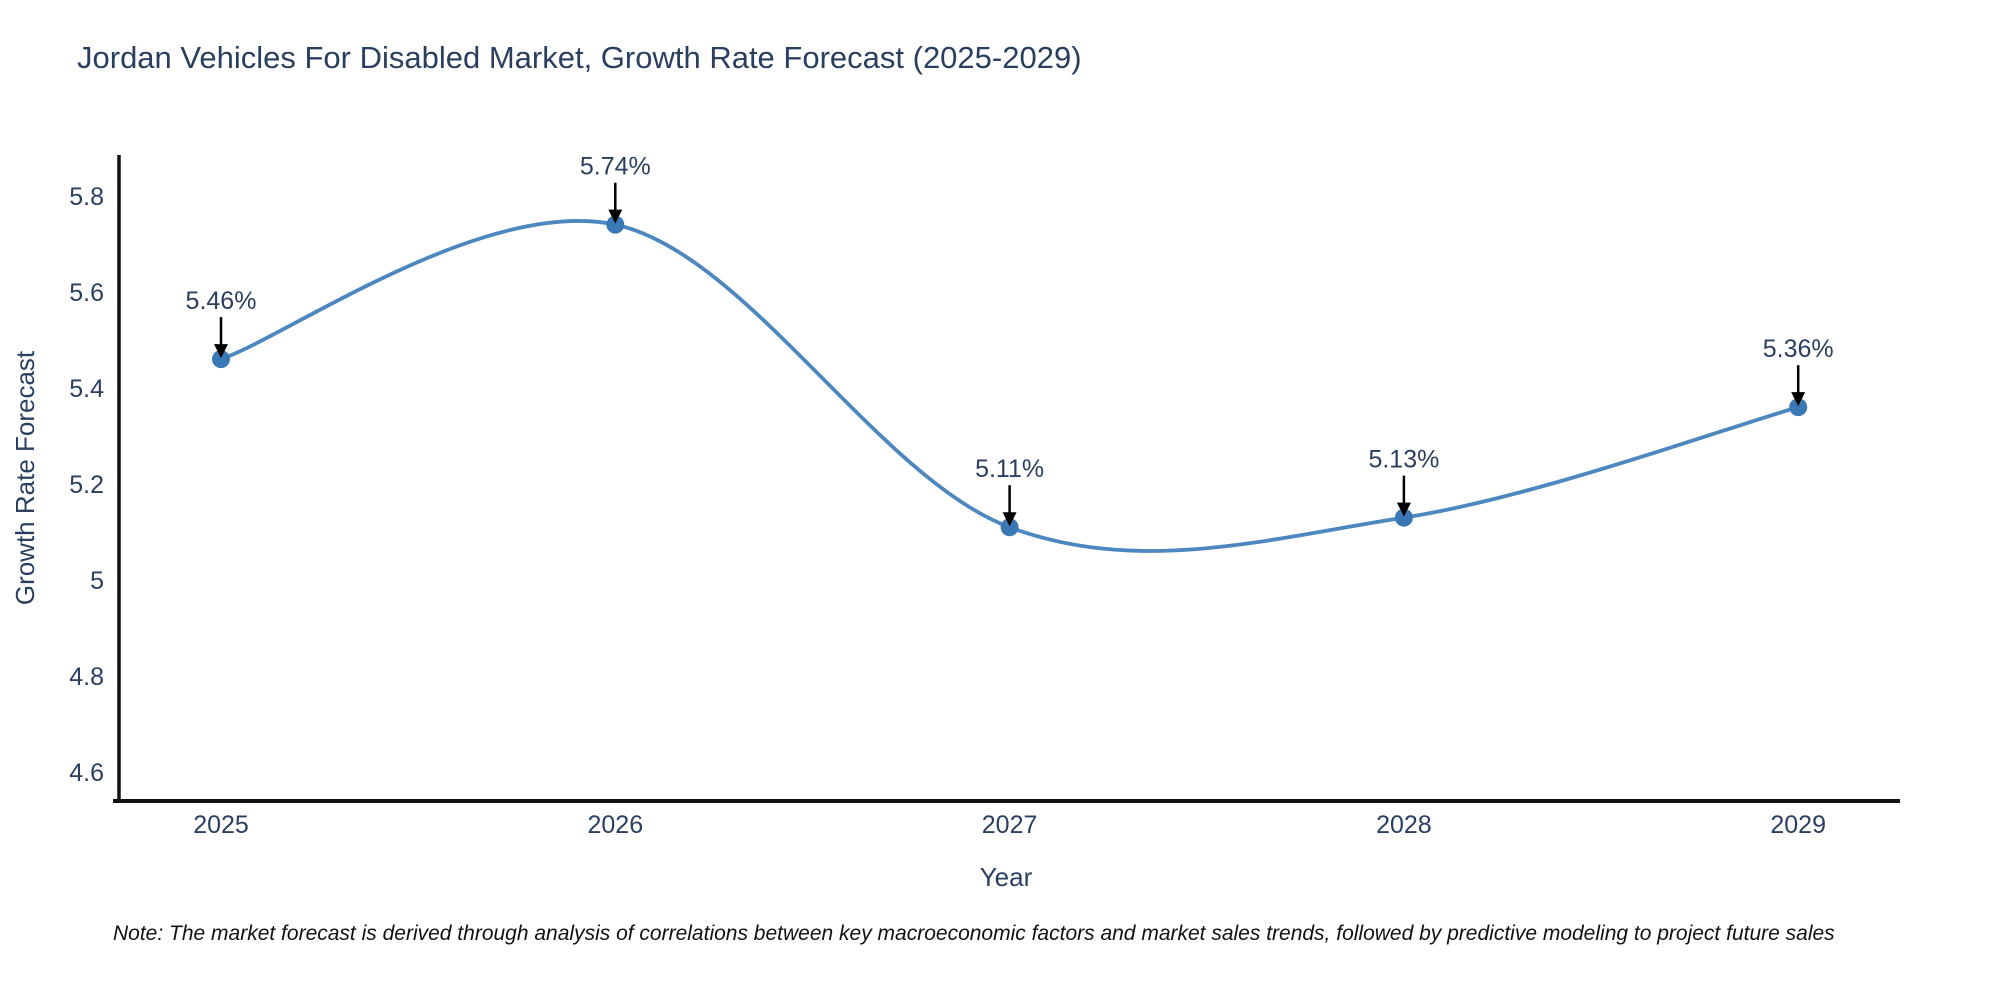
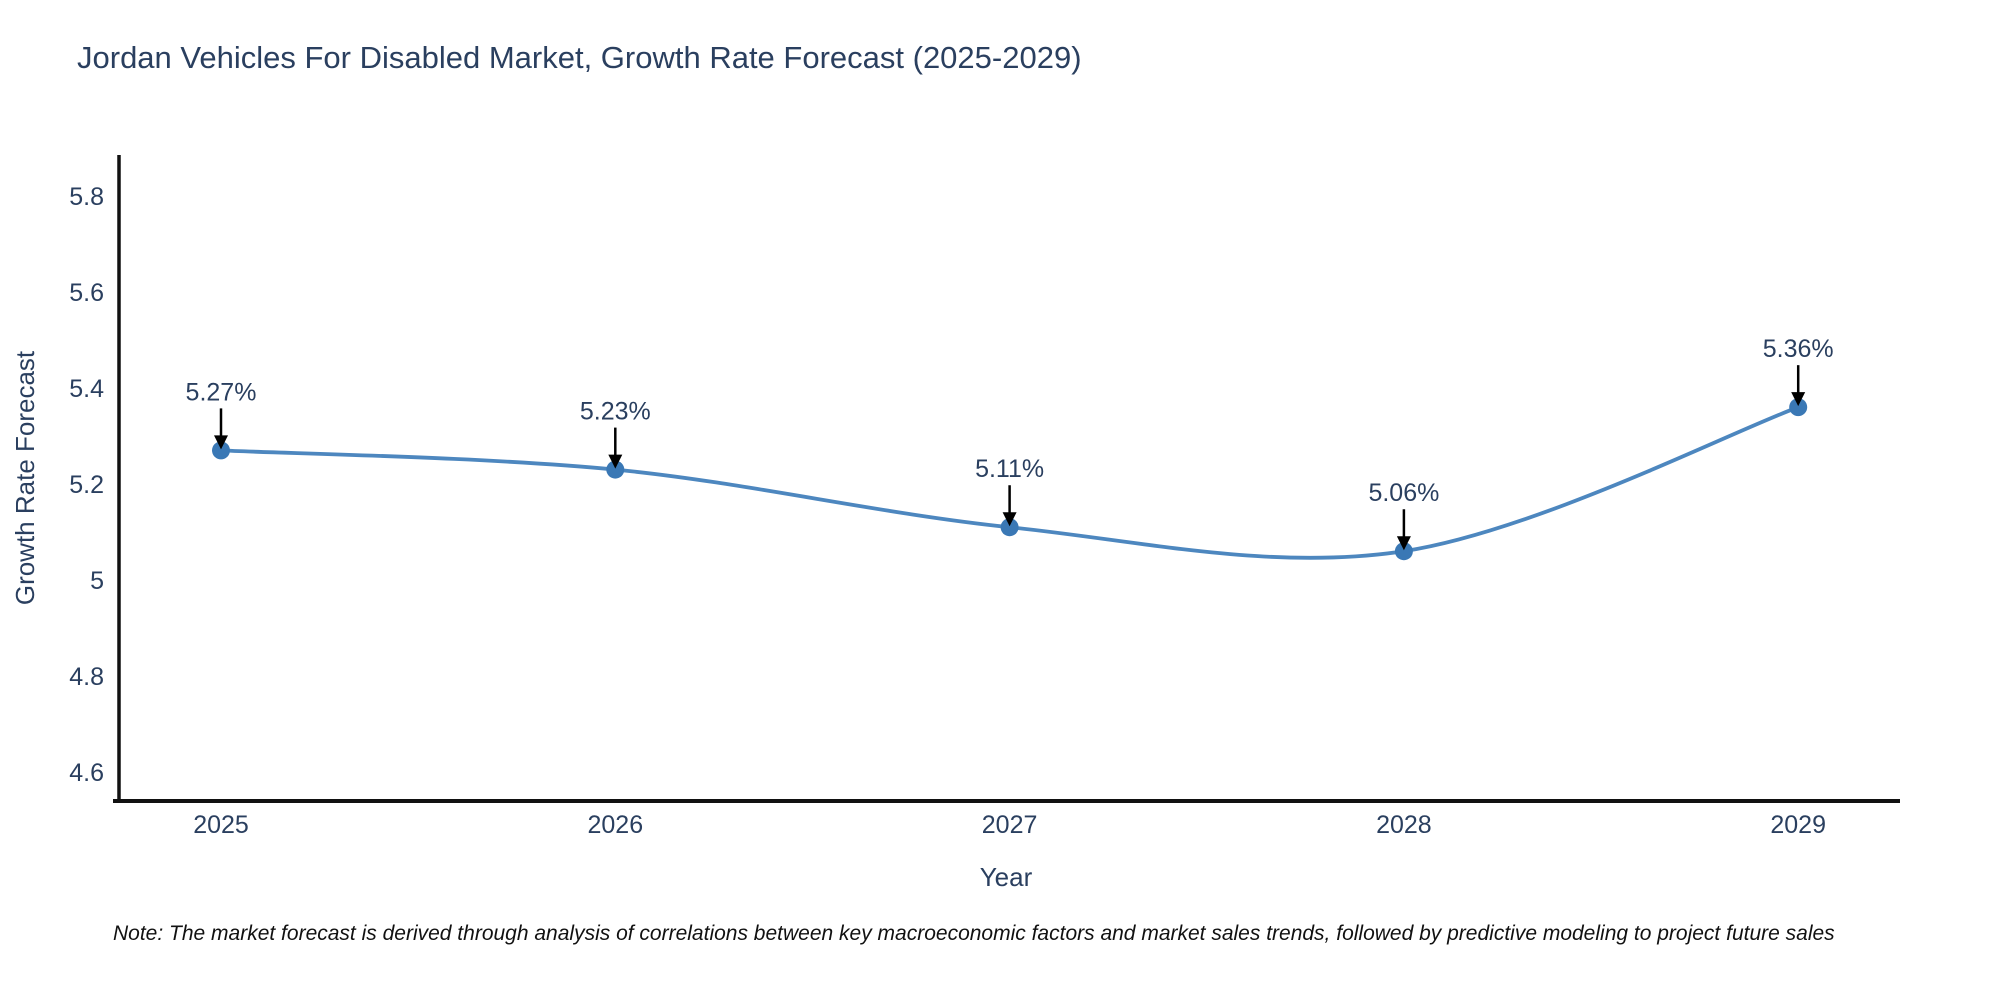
2025: 5.46% -> 5.27%
2026: 5.74% -> 5.23%
2028: 5.13% -> 5.06%
